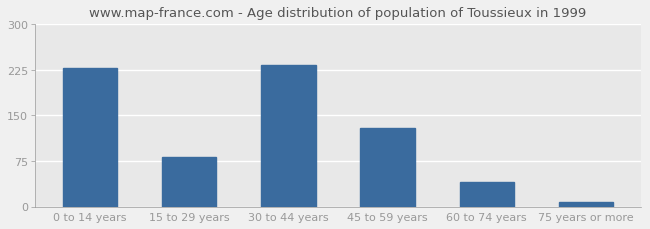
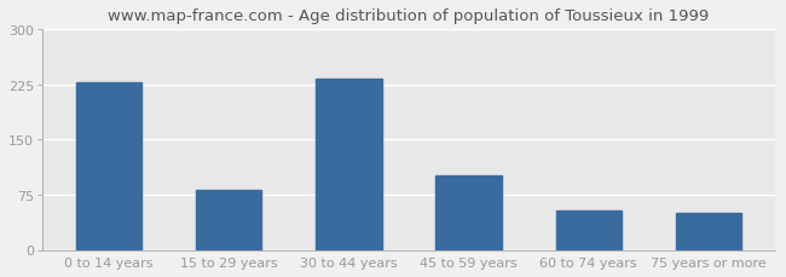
45 to 59 years: 130 -> 102
60 to 74 years: 40 -> 54
75 years or more: 8 -> 50
